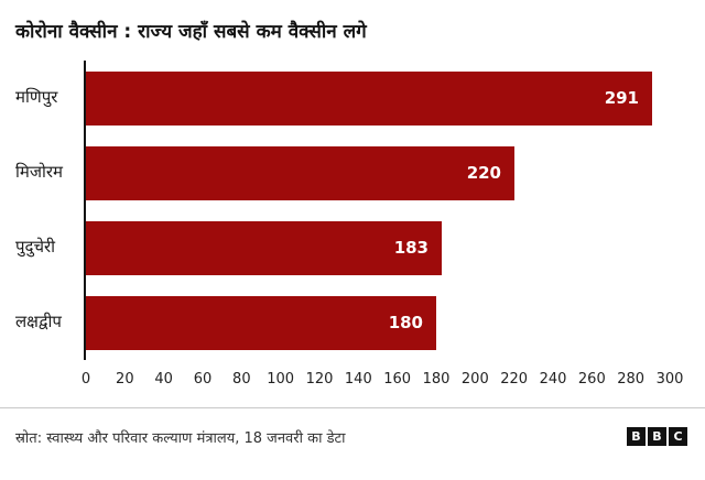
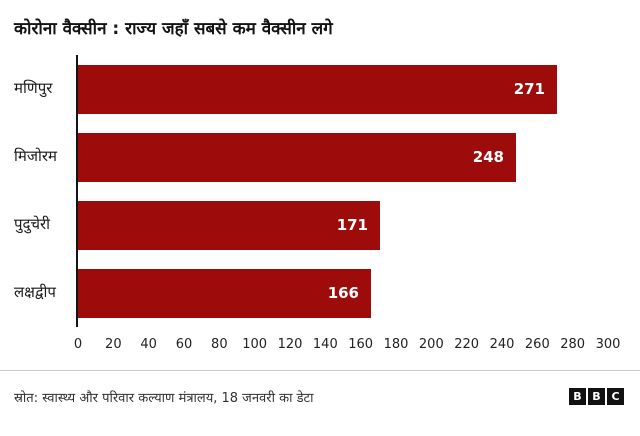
मणिपुर: 291 -> 271
मिजोरम: 220 -> 248
पुदुचेरी: 183 -> 171
लक्षद्वीप: 180 -> 166
